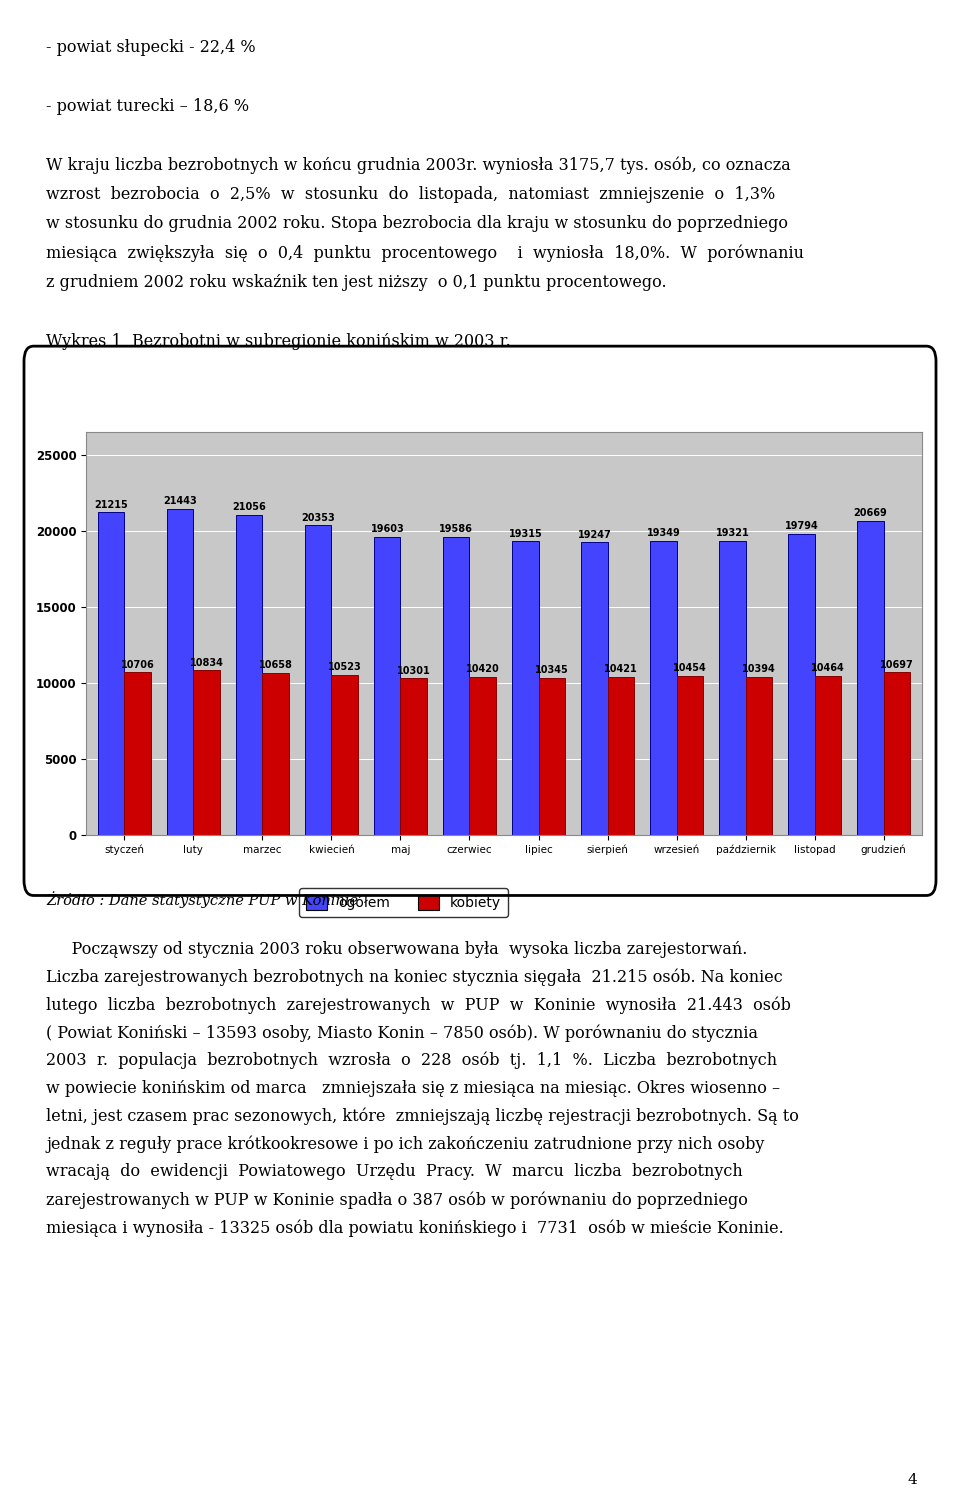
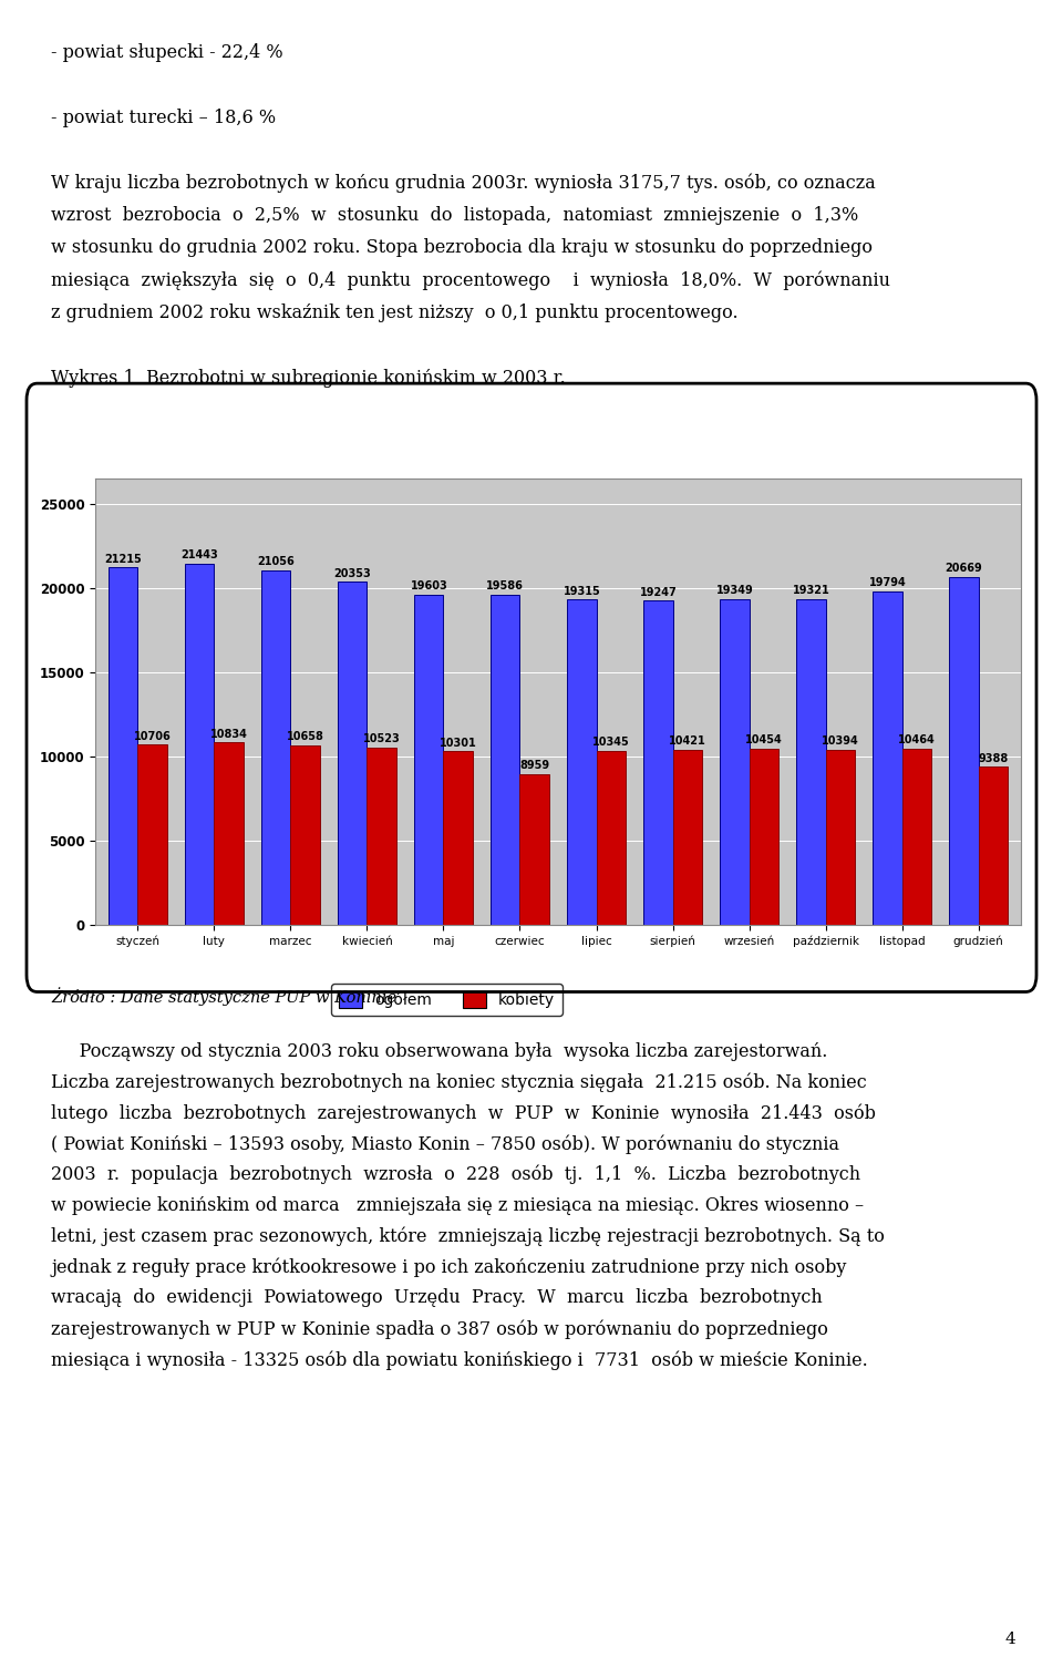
kobiety/czerwiec: 10420 -> 8959
kobiety/grudzień: 10697 -> 9388
